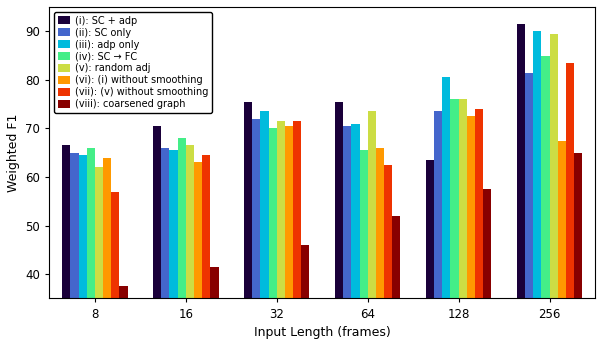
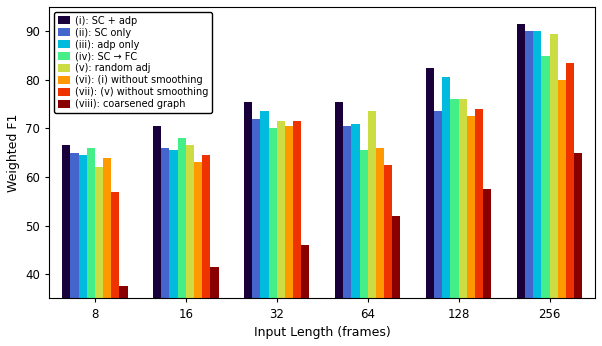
(i): SC + adp/128: 63.5 -> 82.5
(ii): SC only/256: 81.5 -> 90.0
(vi): (i) without smoothing/256: 67.5 -> 80.0
